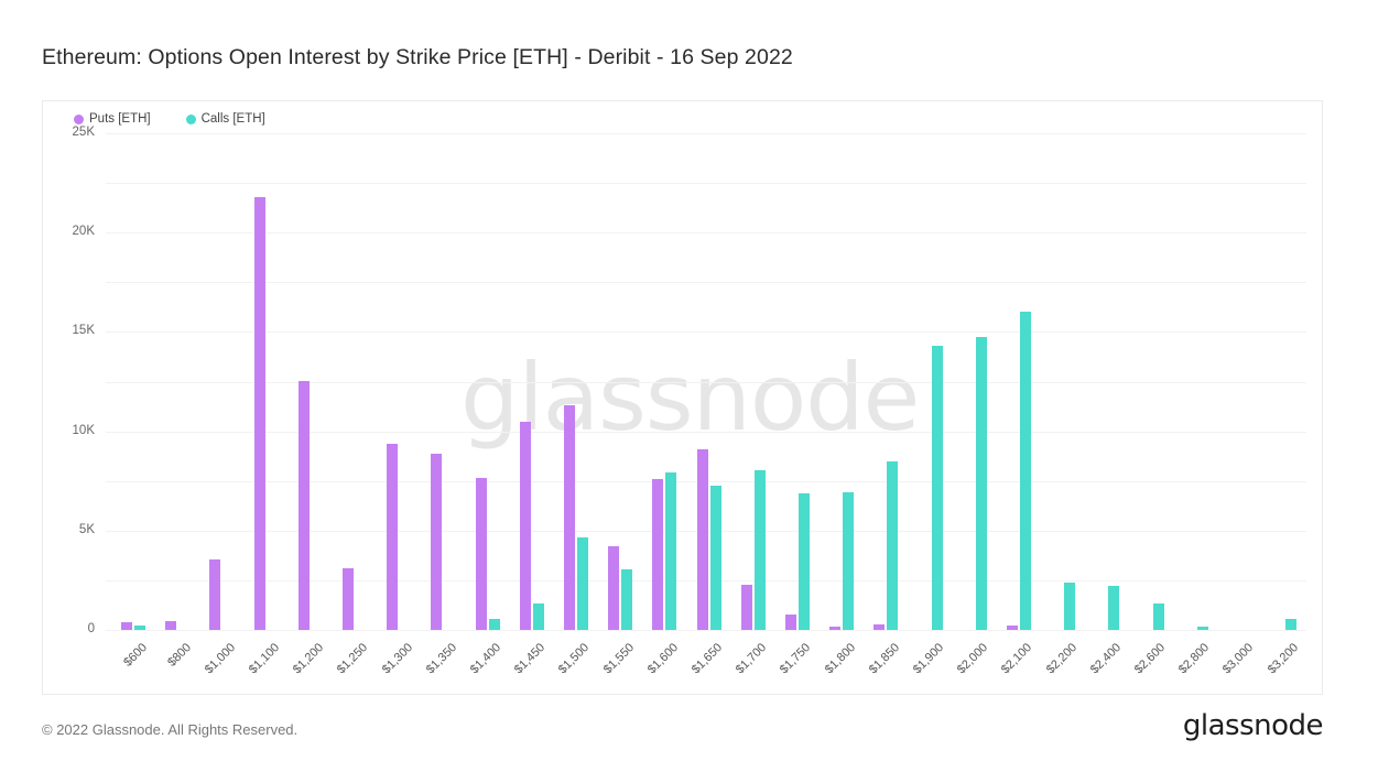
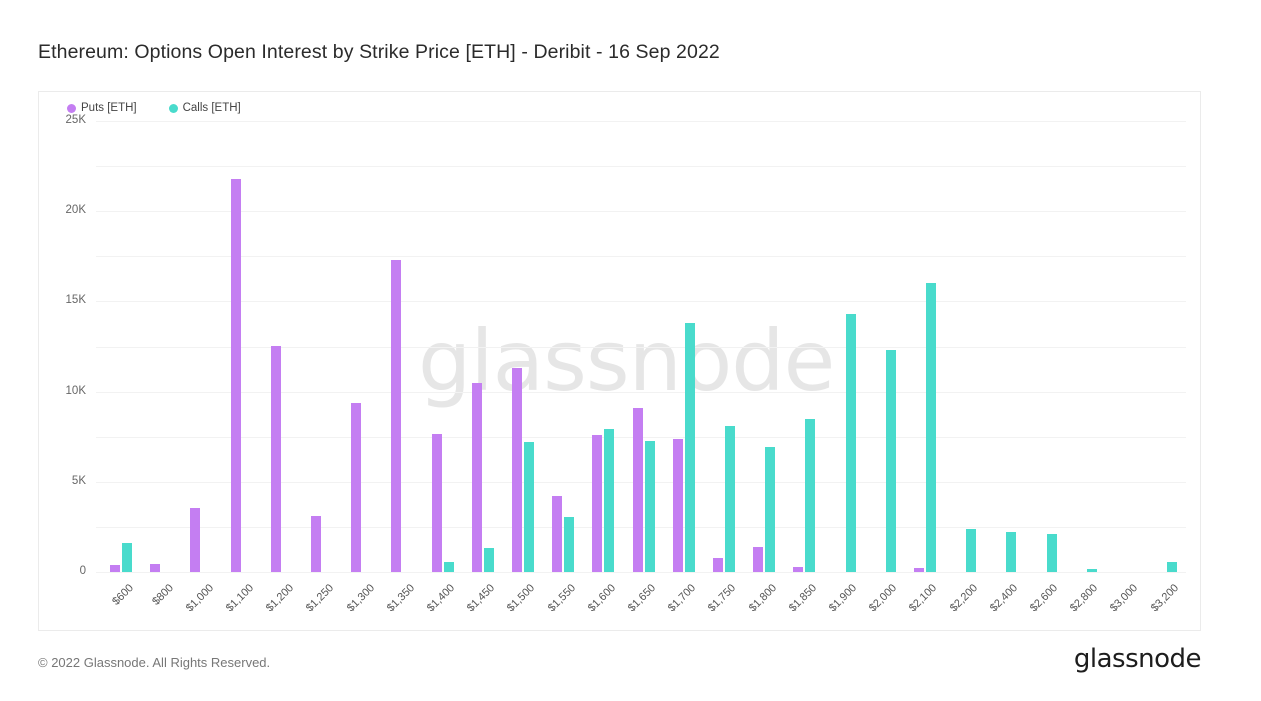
Calls [ETH]/$600: 0.2K -> 1.6K
Puts [ETH]/$1,350: 8.8K -> 17.3K
Calls [ETH]/$1,500: 4.6K -> 7.2K
Puts [ETH]/$1,700: 2.2K -> 7.4K
Calls [ETH]/$1,700: 8.0K -> 13.8K
Calls [ETH]/$1,750: 6.9K -> 8.1K
Puts [ETH]/$1,800: 0.2K -> 1.4K
Calls [ETH]/$2,000: 14.8K -> 12.3K
Calls [ETH]/$2,600: 1.4K -> 2.1K
